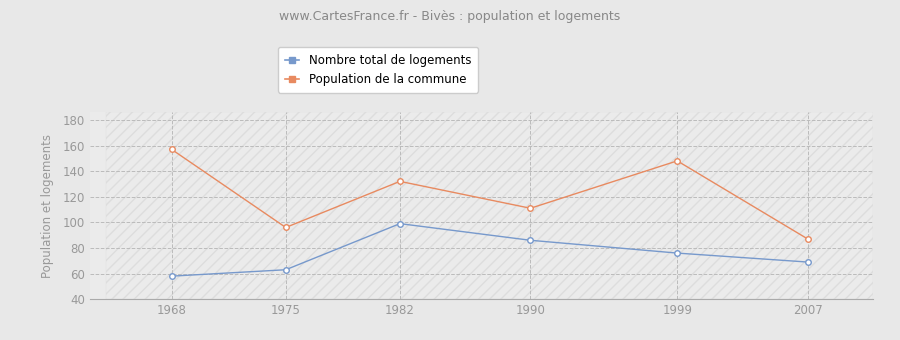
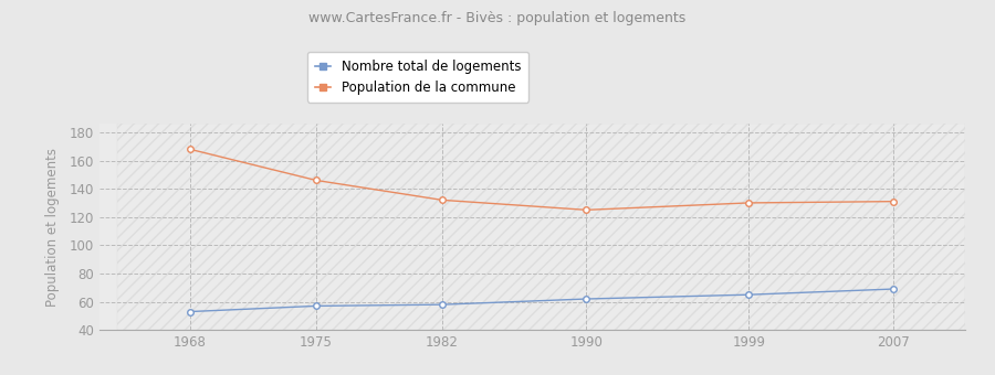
Nombre total de logements/1968: 58 -> 53
Population de la commune/1968: 157 -> 168
Nombre total de logements/1975: 63 -> 57
Population de la commune/1975: 96 -> 146
Nombre total de logements/1982: 99 -> 58
Nombre total de logements/1990: 86 -> 62
Population de la commune/1990: 111 -> 125
Nombre total de logements/1999: 76 -> 65
Population de la commune/1999: 148 -> 130
Population de la commune/2007: 87 -> 131
